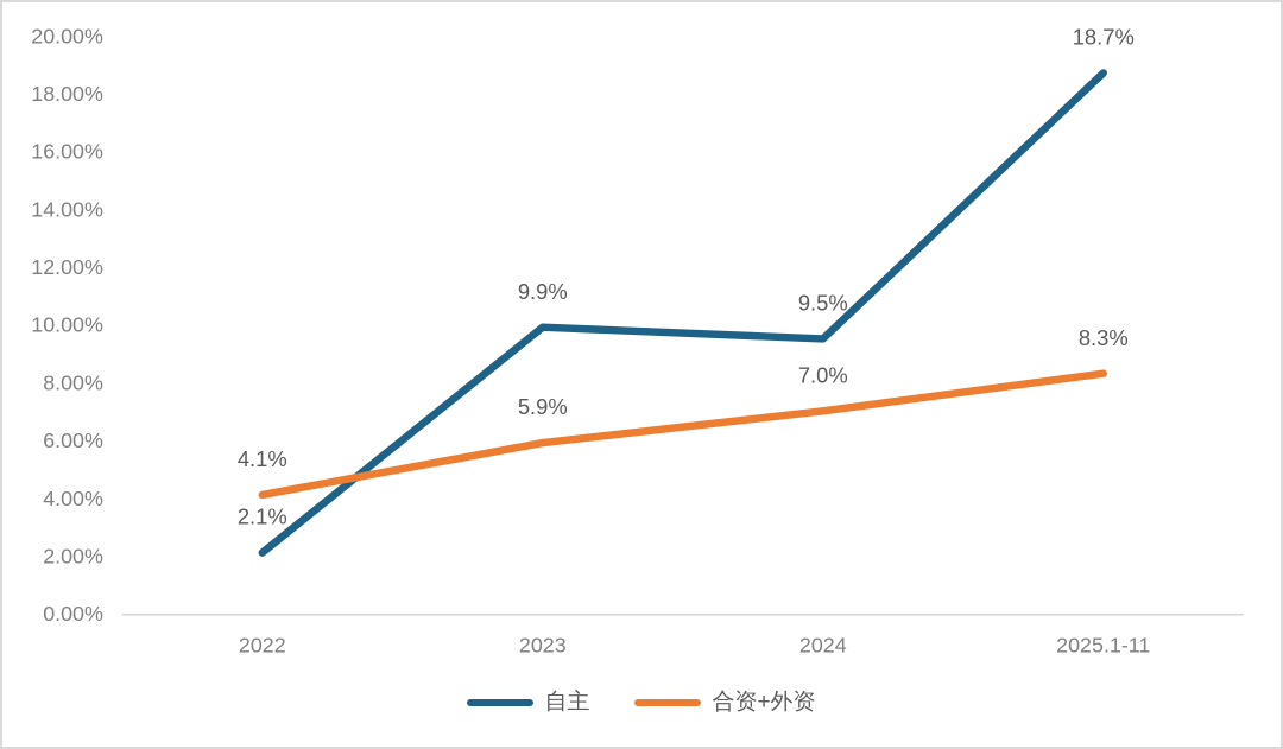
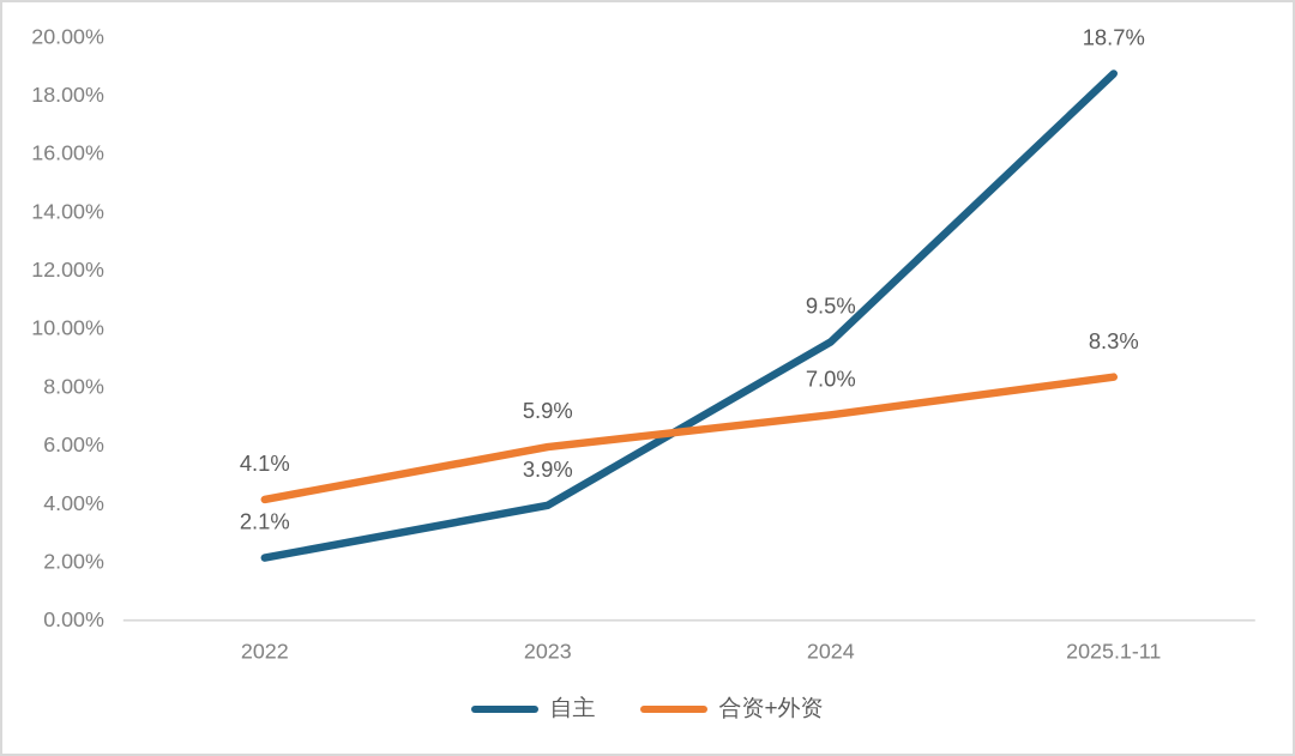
自主/2023: 9.9% -> 3.9%
